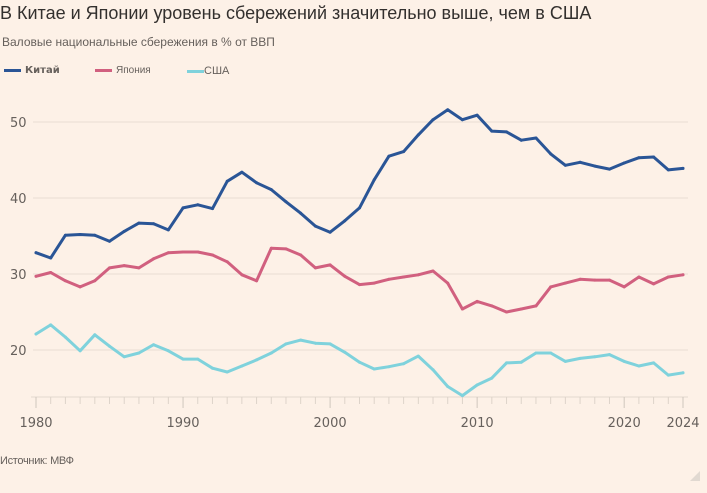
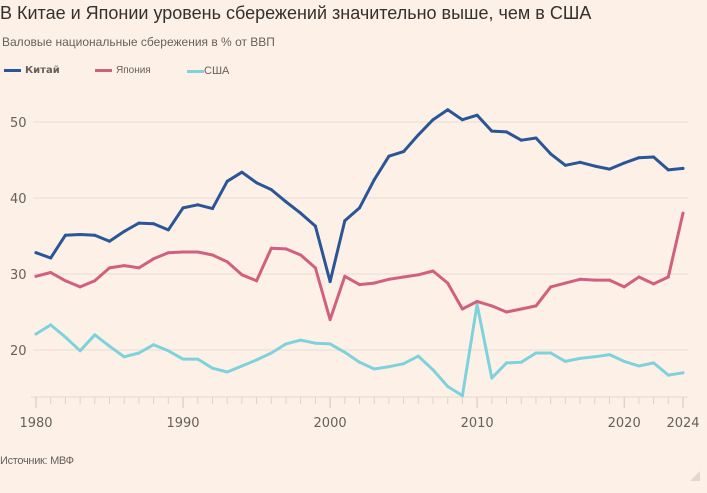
Китай/2000: 36 -> 29
Япония/2000: 31 -> 24
США/2010: 15 -> 26
Япония/2024: 30 -> 38
